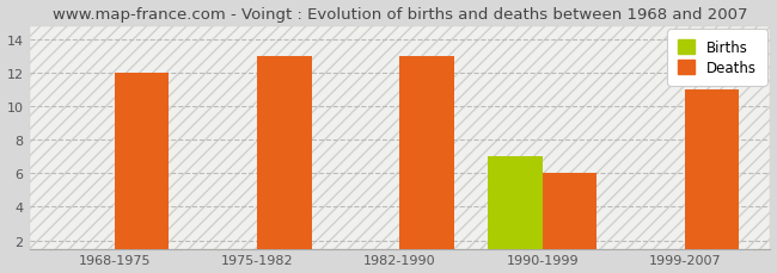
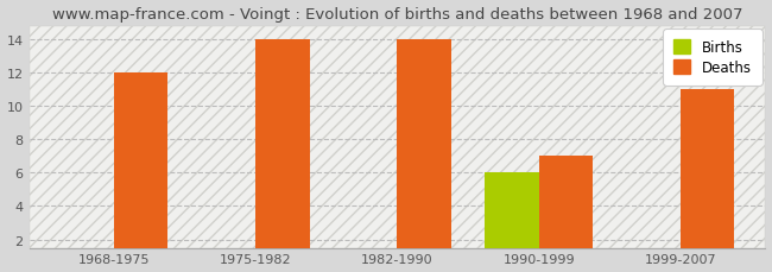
Deaths/1975-1982: 13 -> 14
Deaths/1982-1990: 13 -> 14
Births/1990-1999: 7 -> 6
Deaths/1990-1999: 6 -> 7
